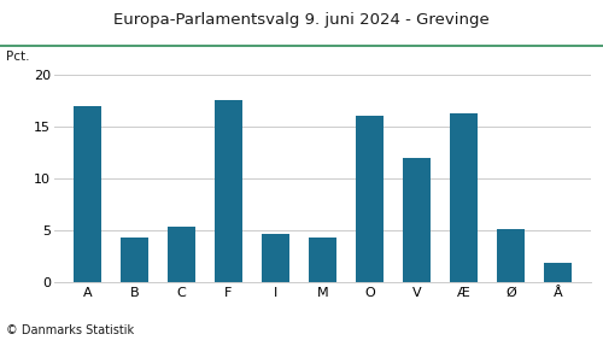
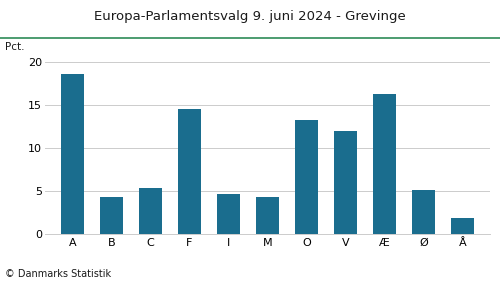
A: 17.0 -> 18.6
F: 17.6 -> 14.5
O: 16.0 -> 13.3
